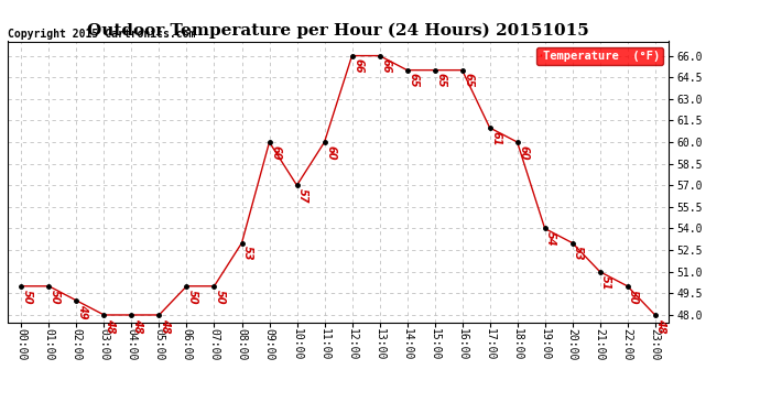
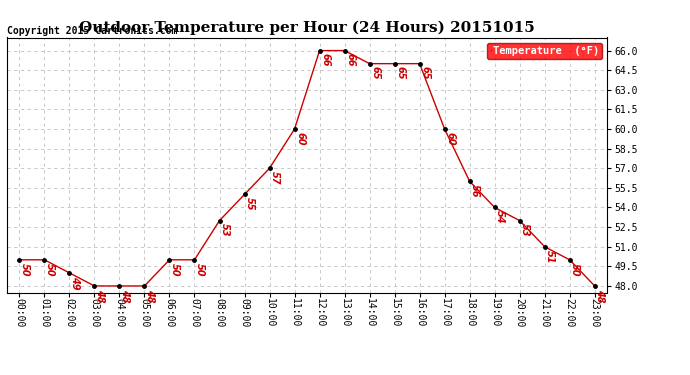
09:00: 60 -> 55
17:00: 61 -> 60
18:00: 60 -> 56
